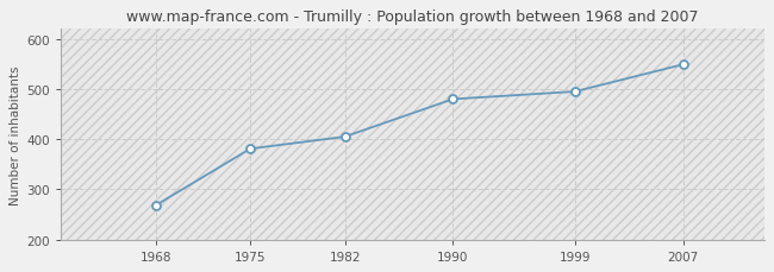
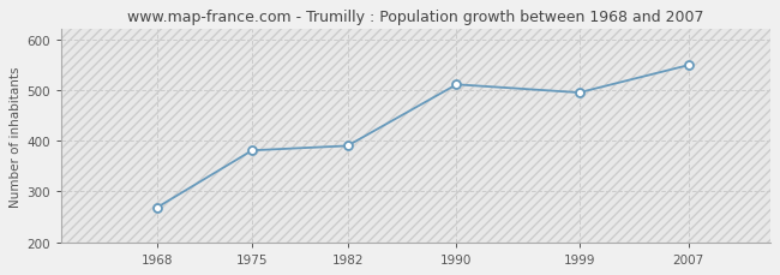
1982: 405 -> 390
1990: 480 -> 511
